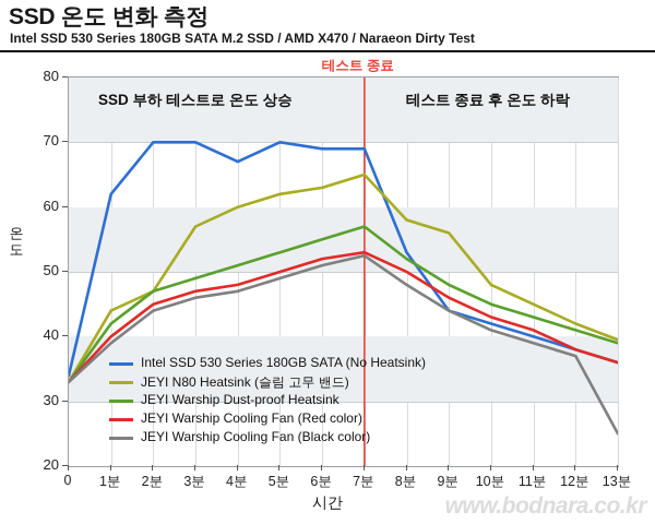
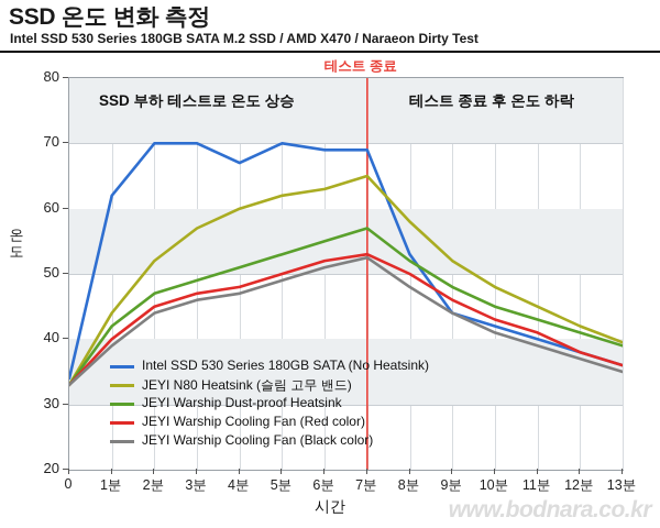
JEYI N80 Heatsink (슬림 고무 밴드)/2분: 47 -> 52
JEYI N80 Heatsink (슬림 고무 밴드)/9분: 56 -> 52
JEYI Warship Cooling Fan (Black color)/13분: 25 -> 35
